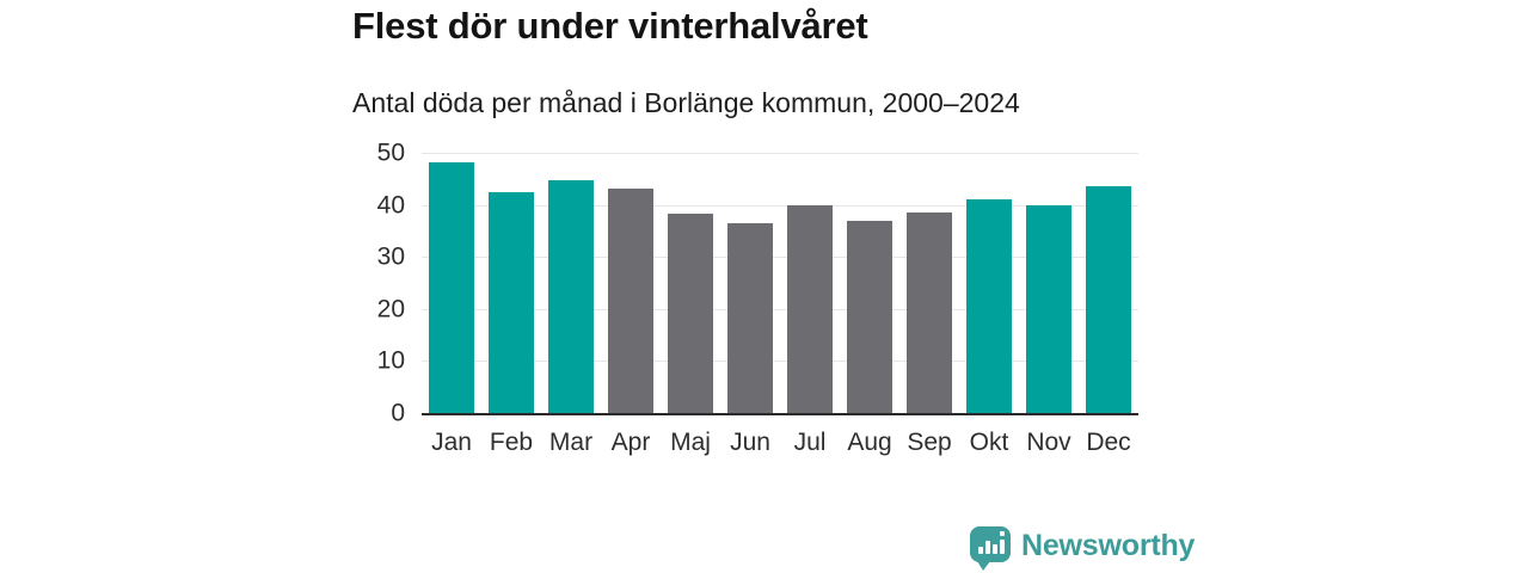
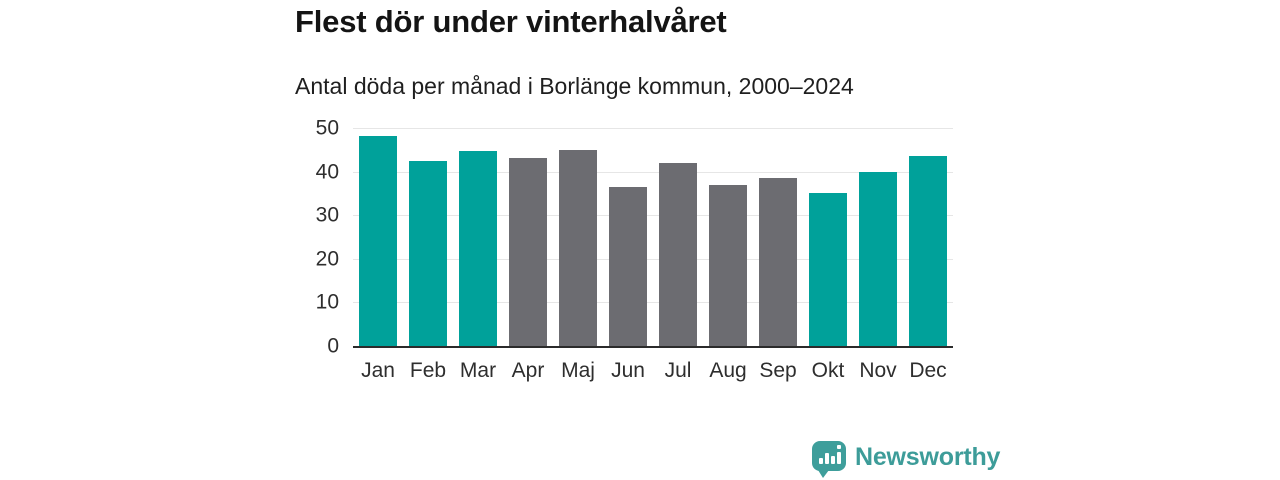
Maj: 38 -> 45
Jul: 40 -> 42
Okt: 41 -> 35
